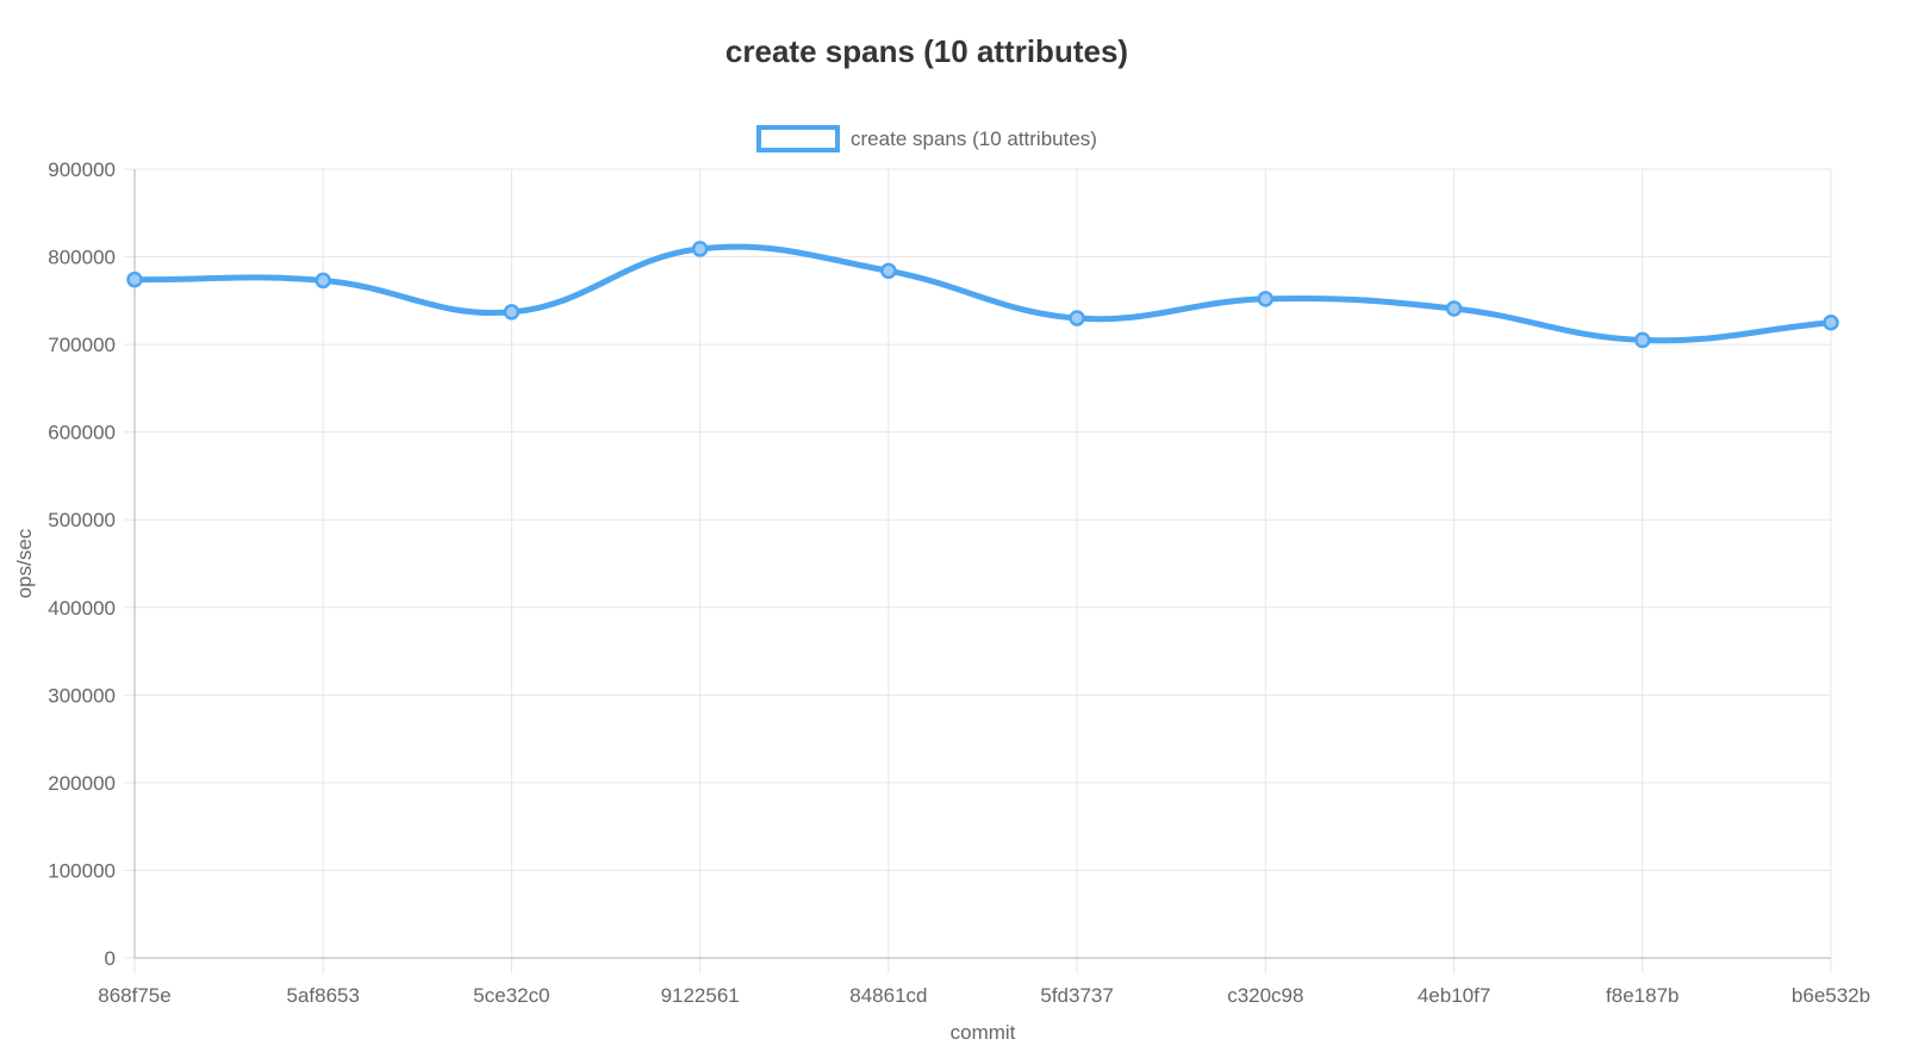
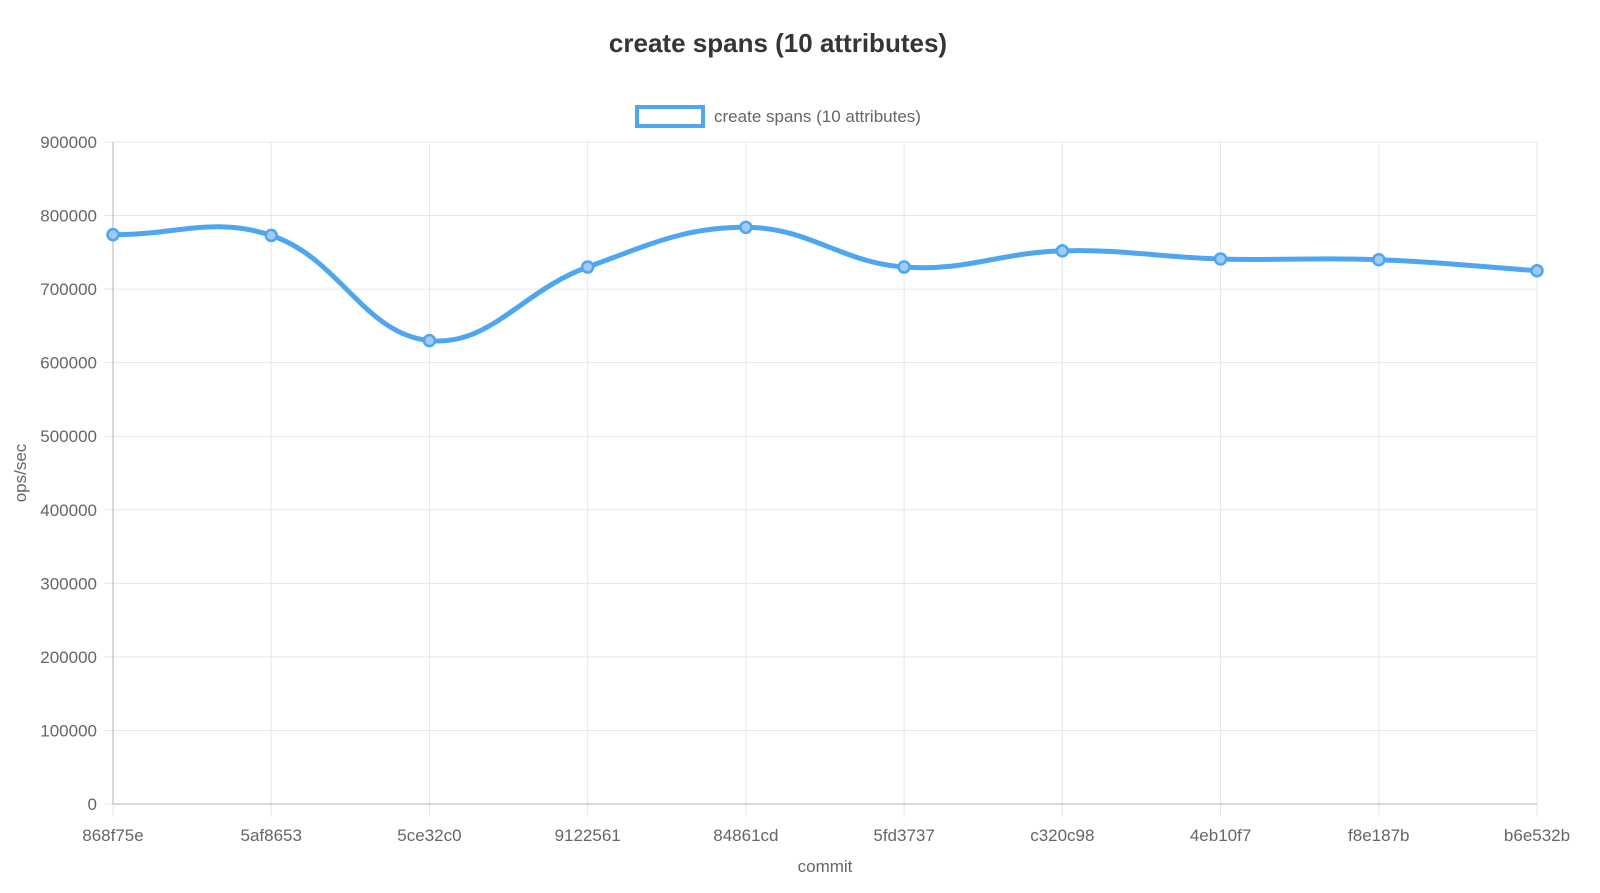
5ce32c0: 740000 -> 630000
9122561: 810000 -> 730000
f8e187b: 700000 -> 740000
